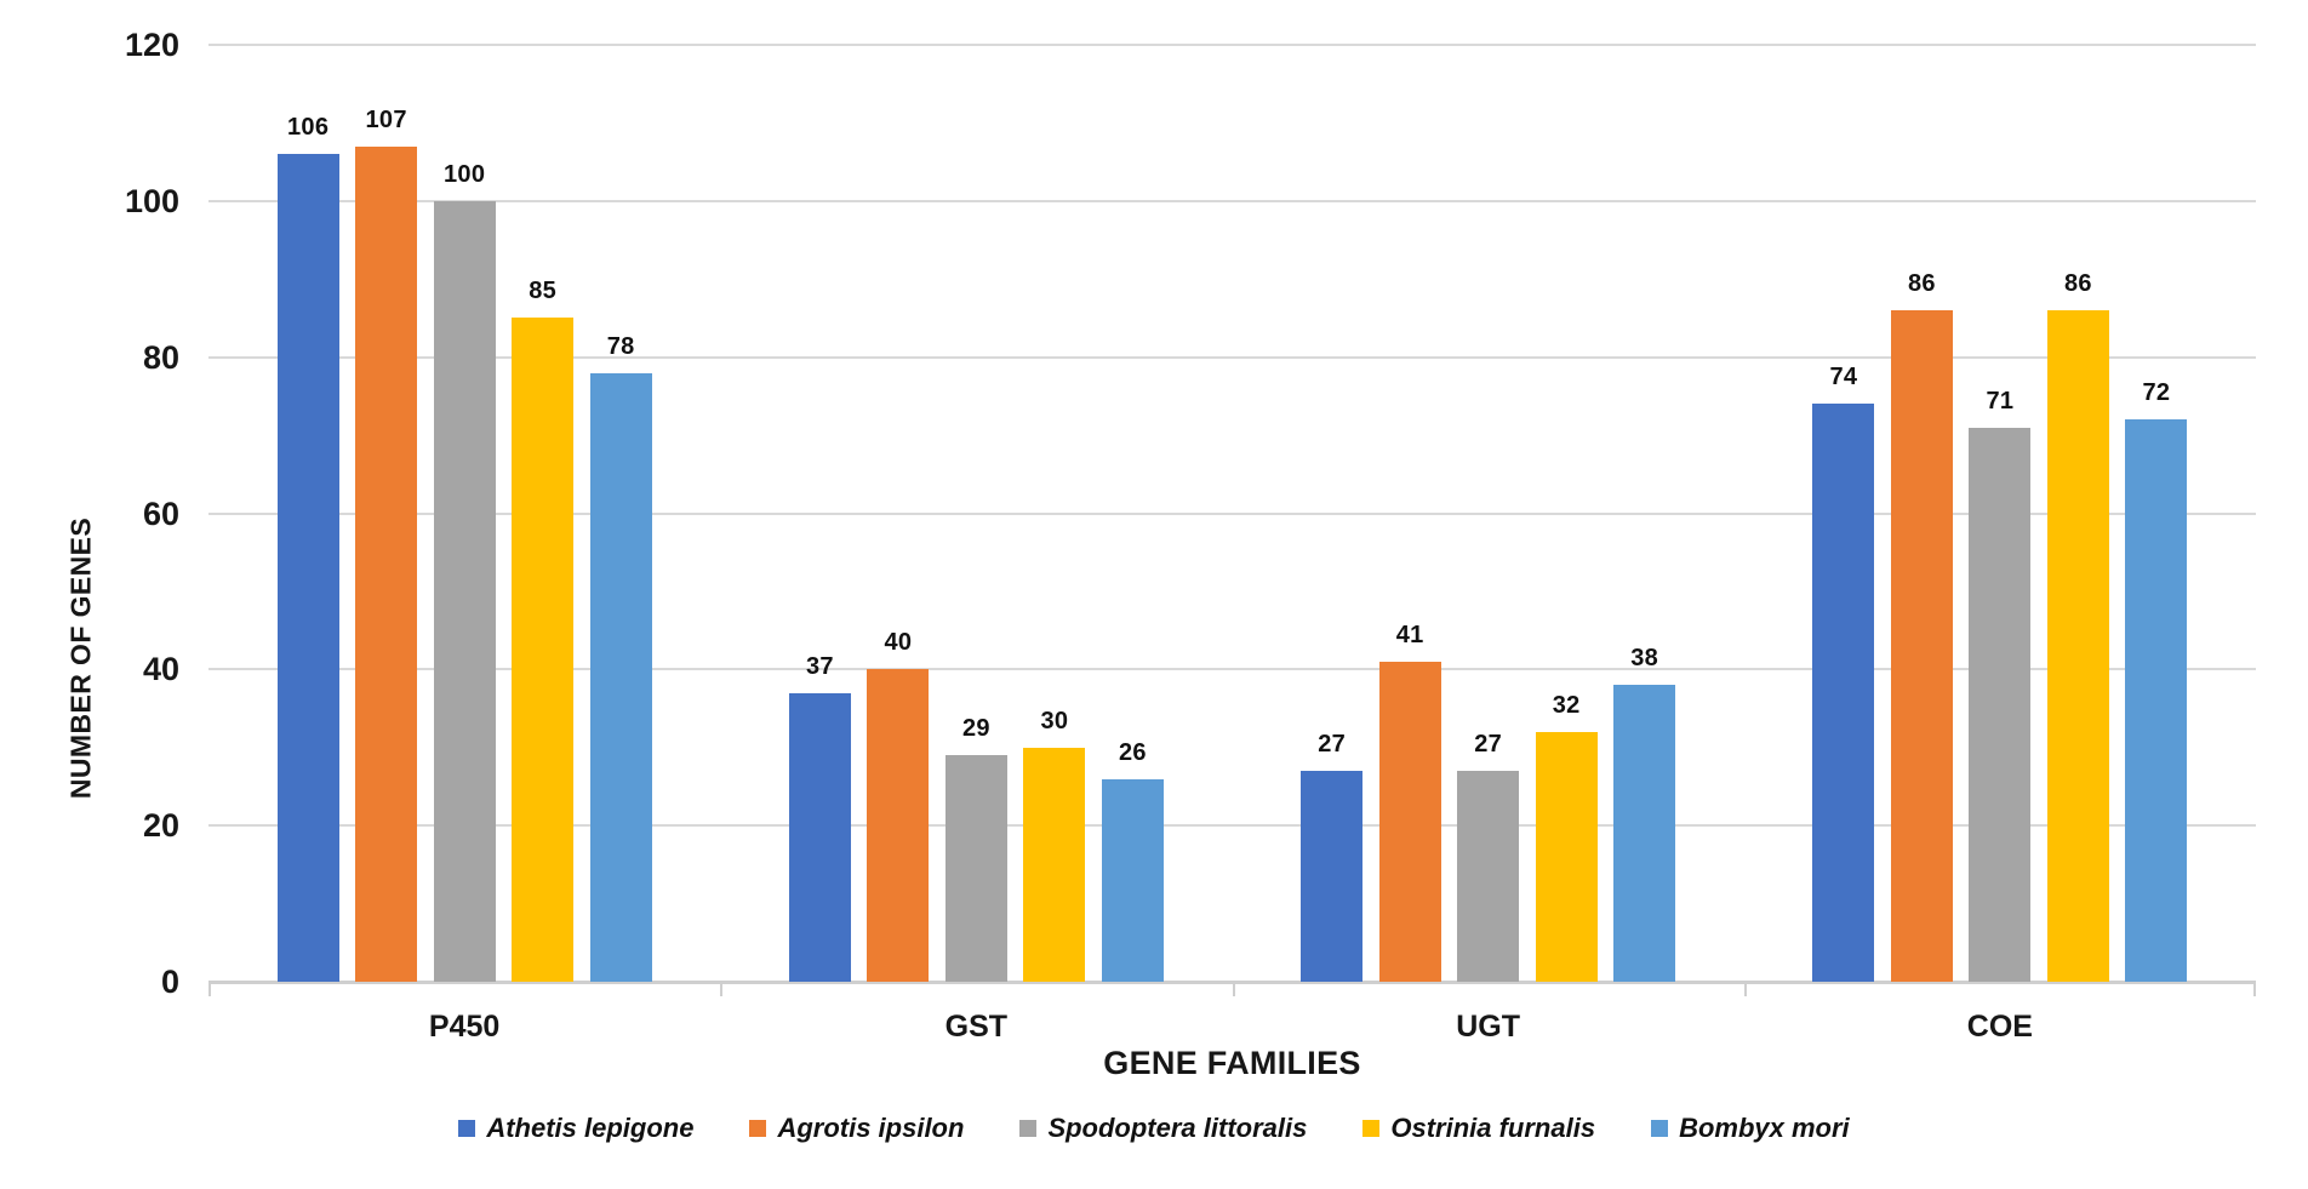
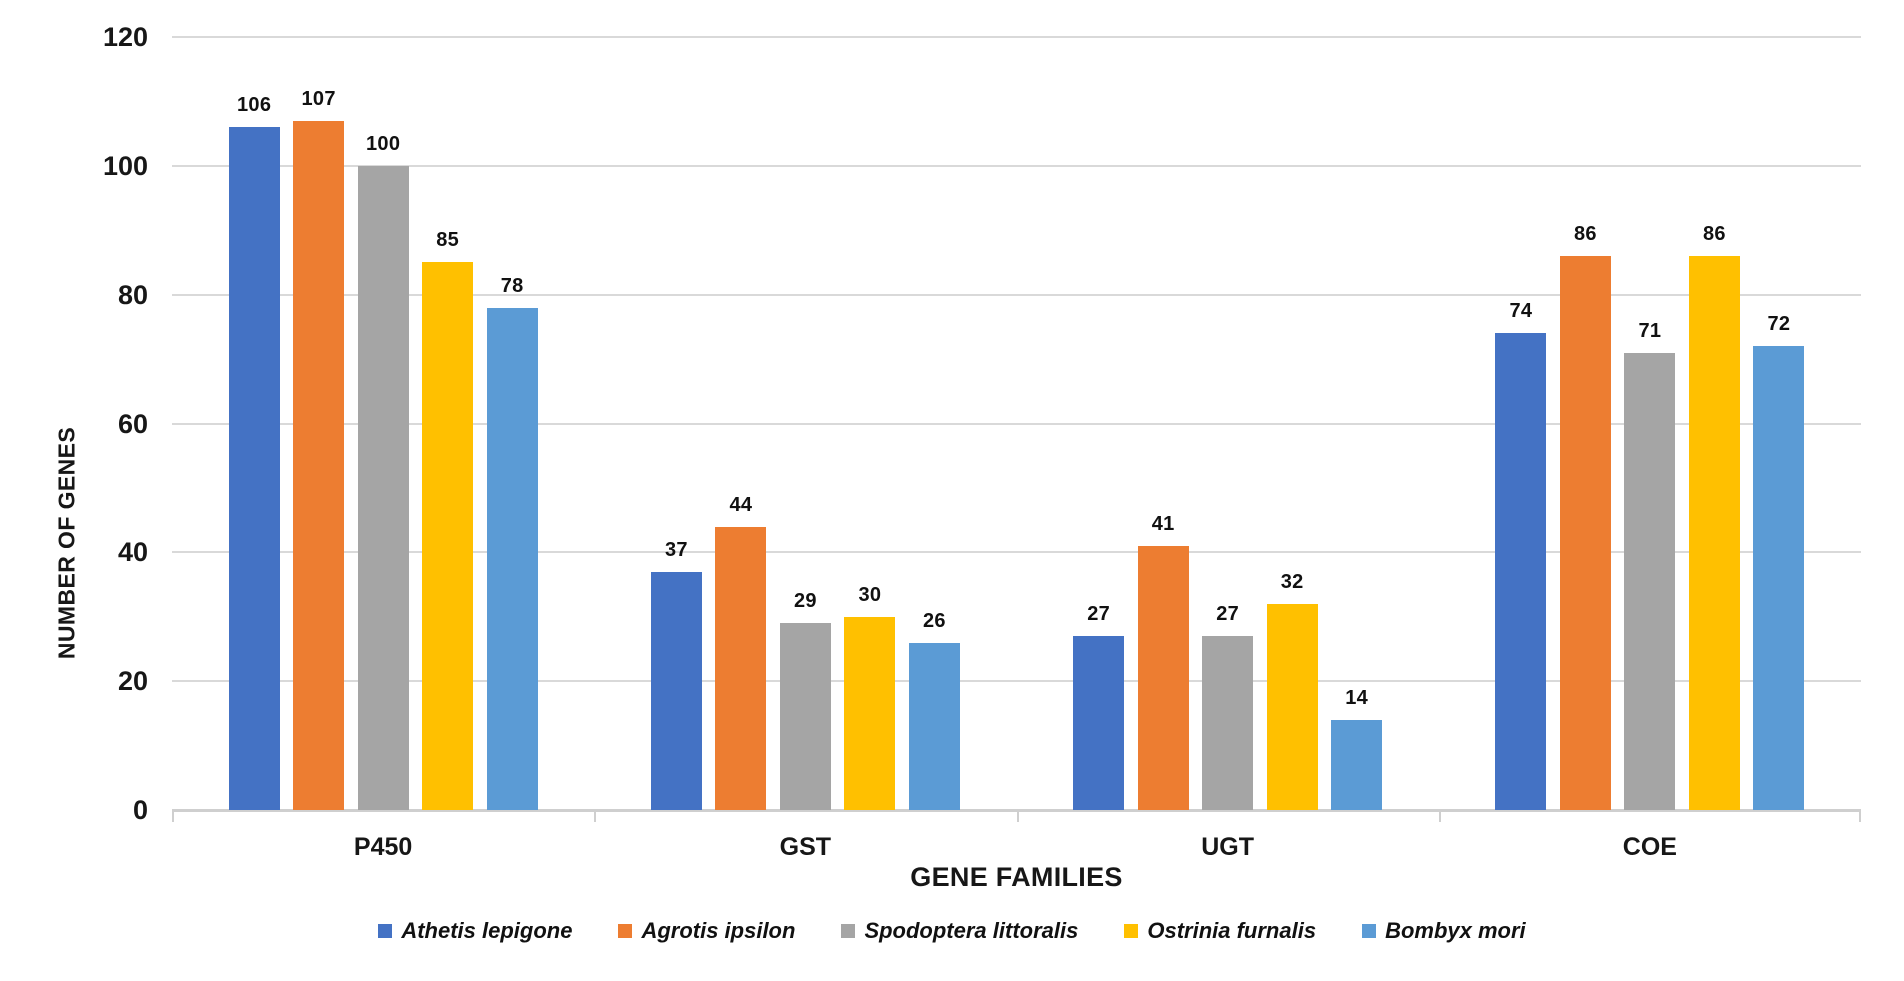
Agrotis ipsilon/GST: 40 -> 44
Bombyx mori/UGT: 38 -> 14
